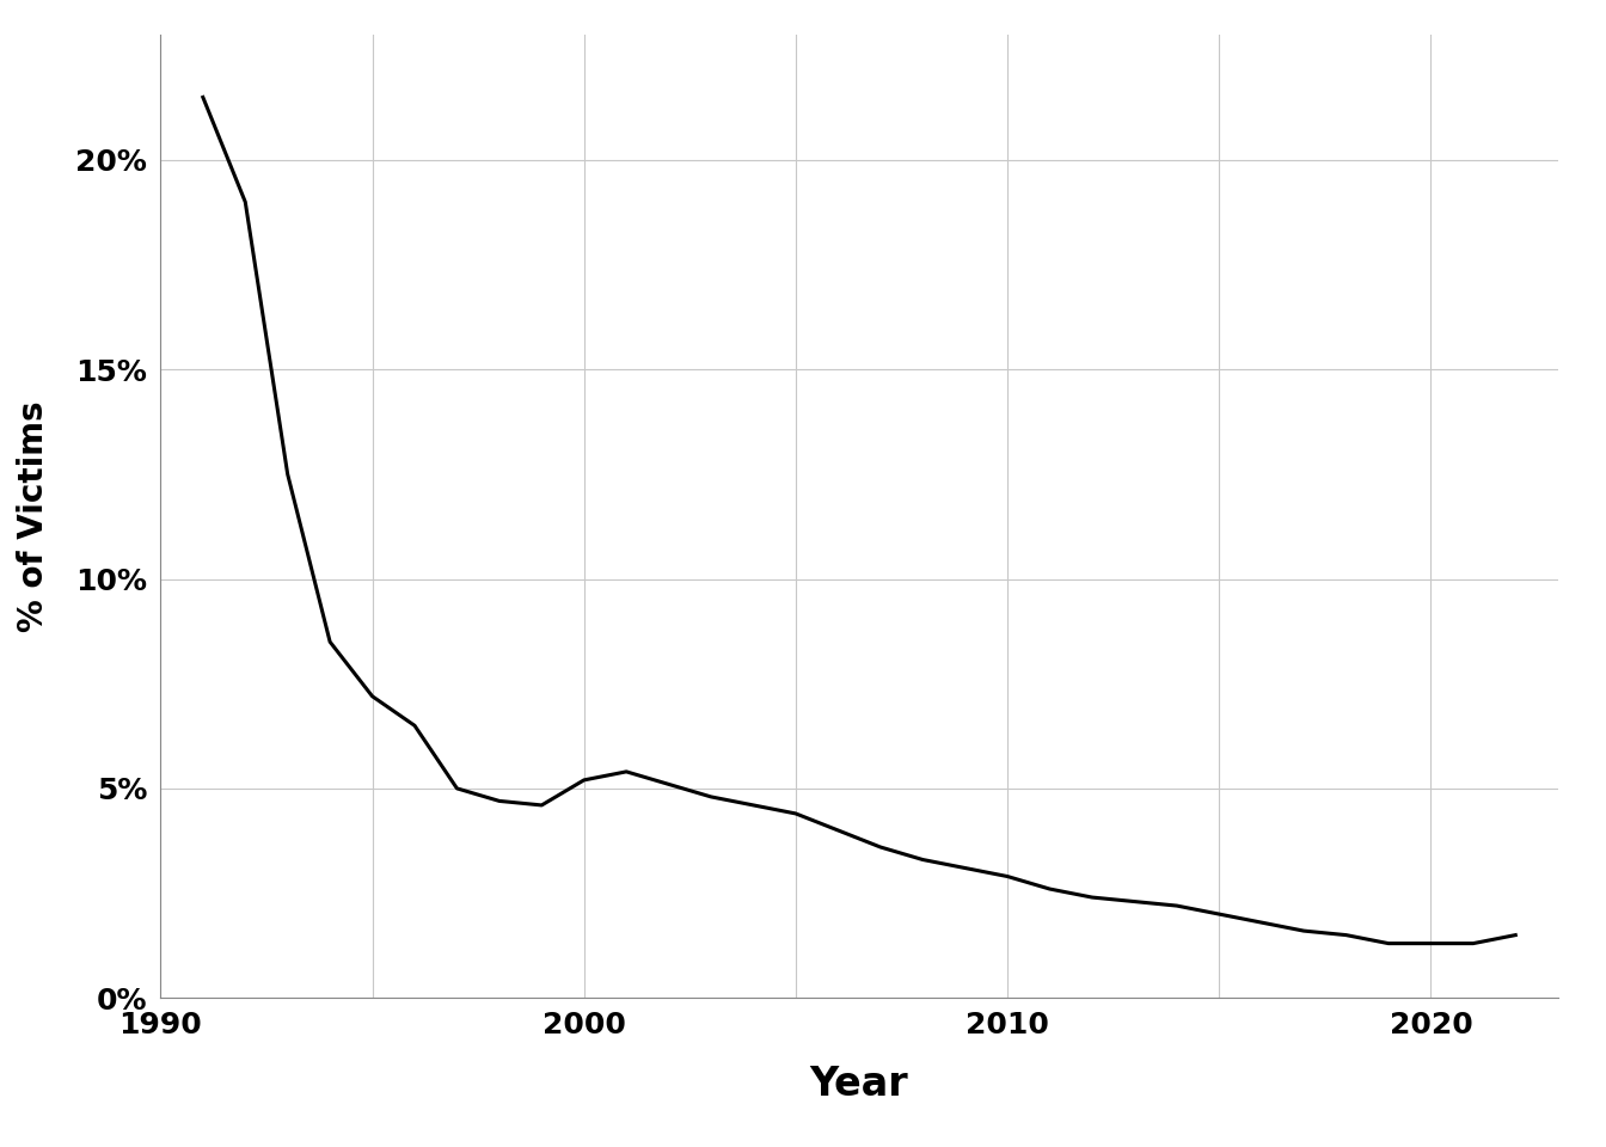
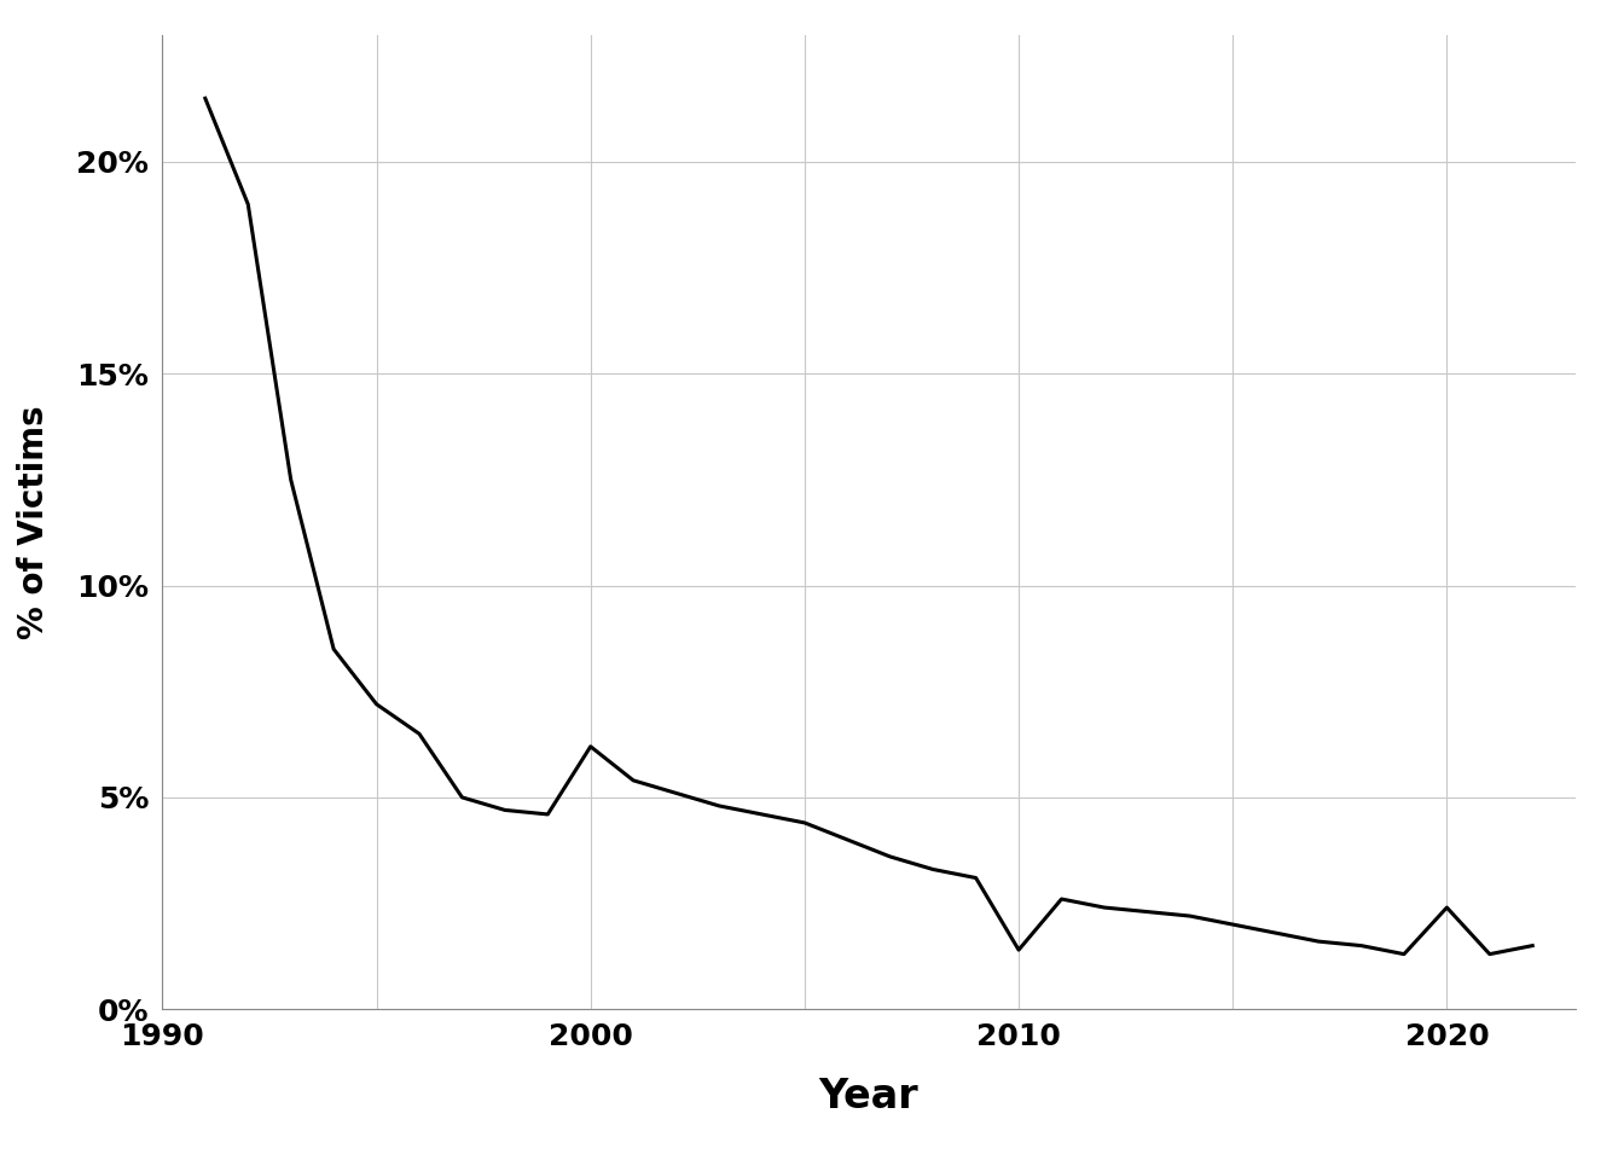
2000: 5.2% -> 6.2%
2010: 2.9% -> 1.4%
2020: 1.3% -> 2.4%
